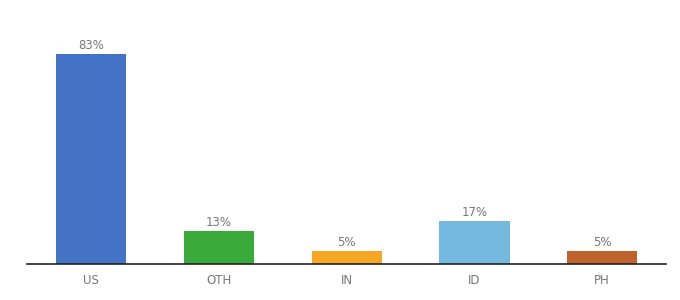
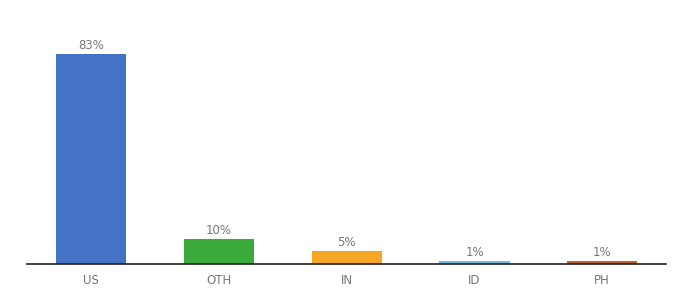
OTH: 13% -> 10%
ID: 17% -> 1%
PH: 5% -> 1%
